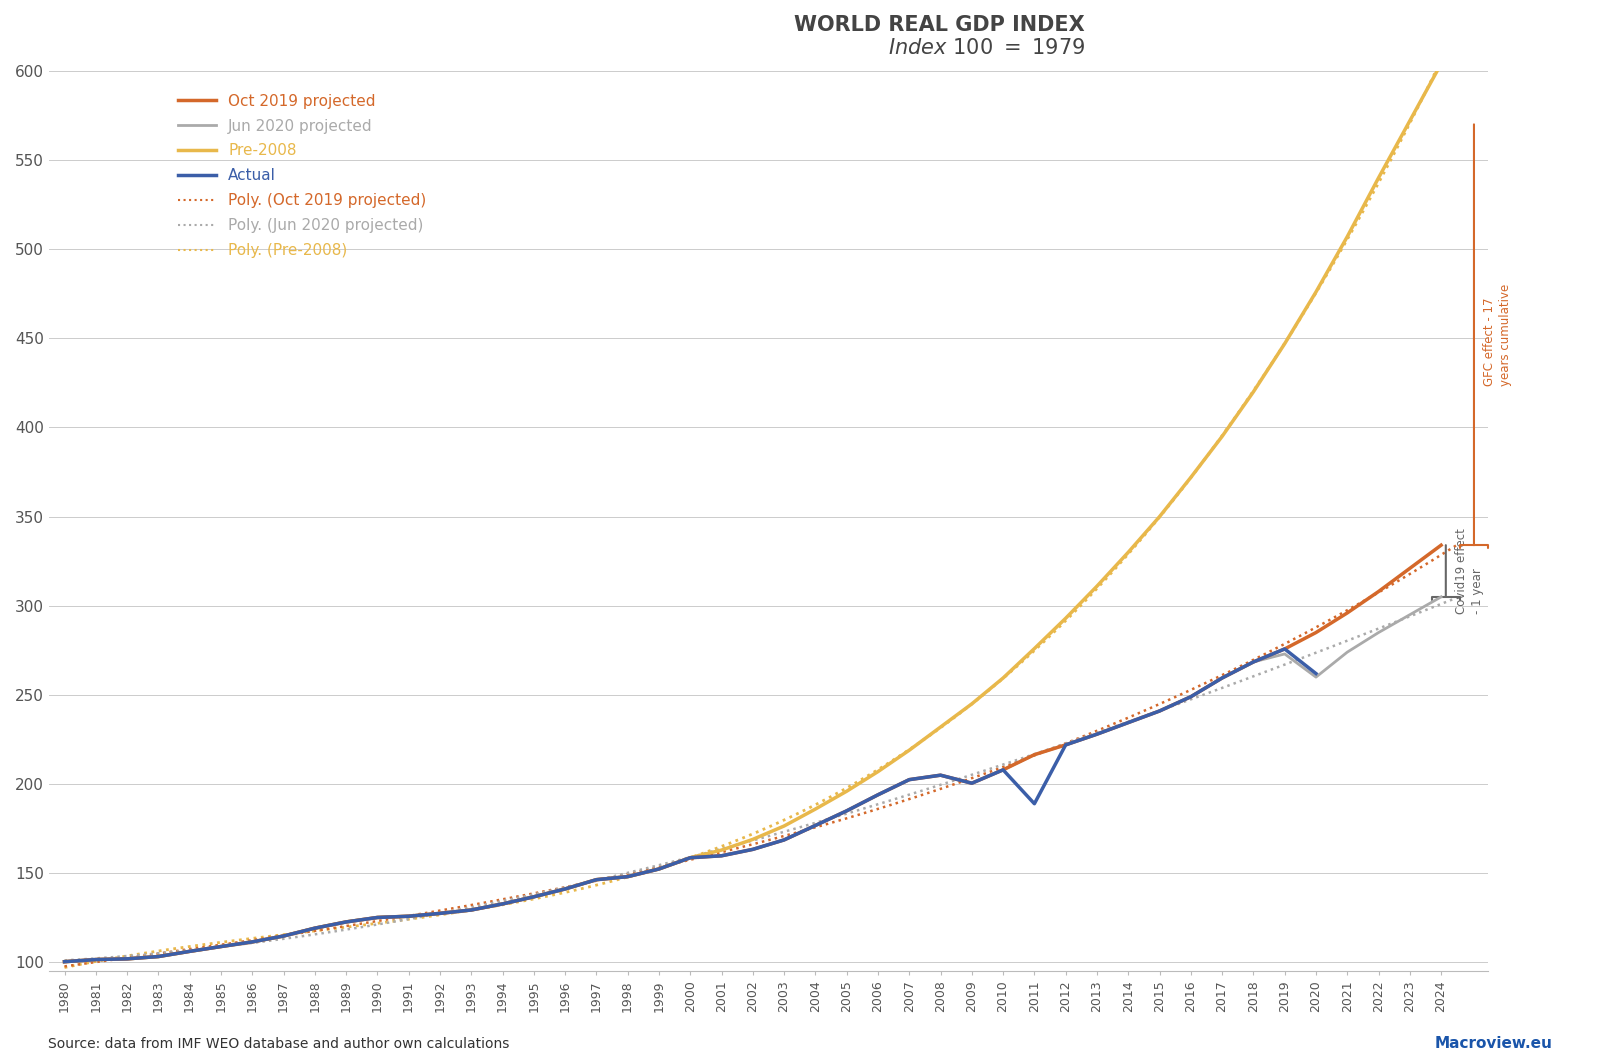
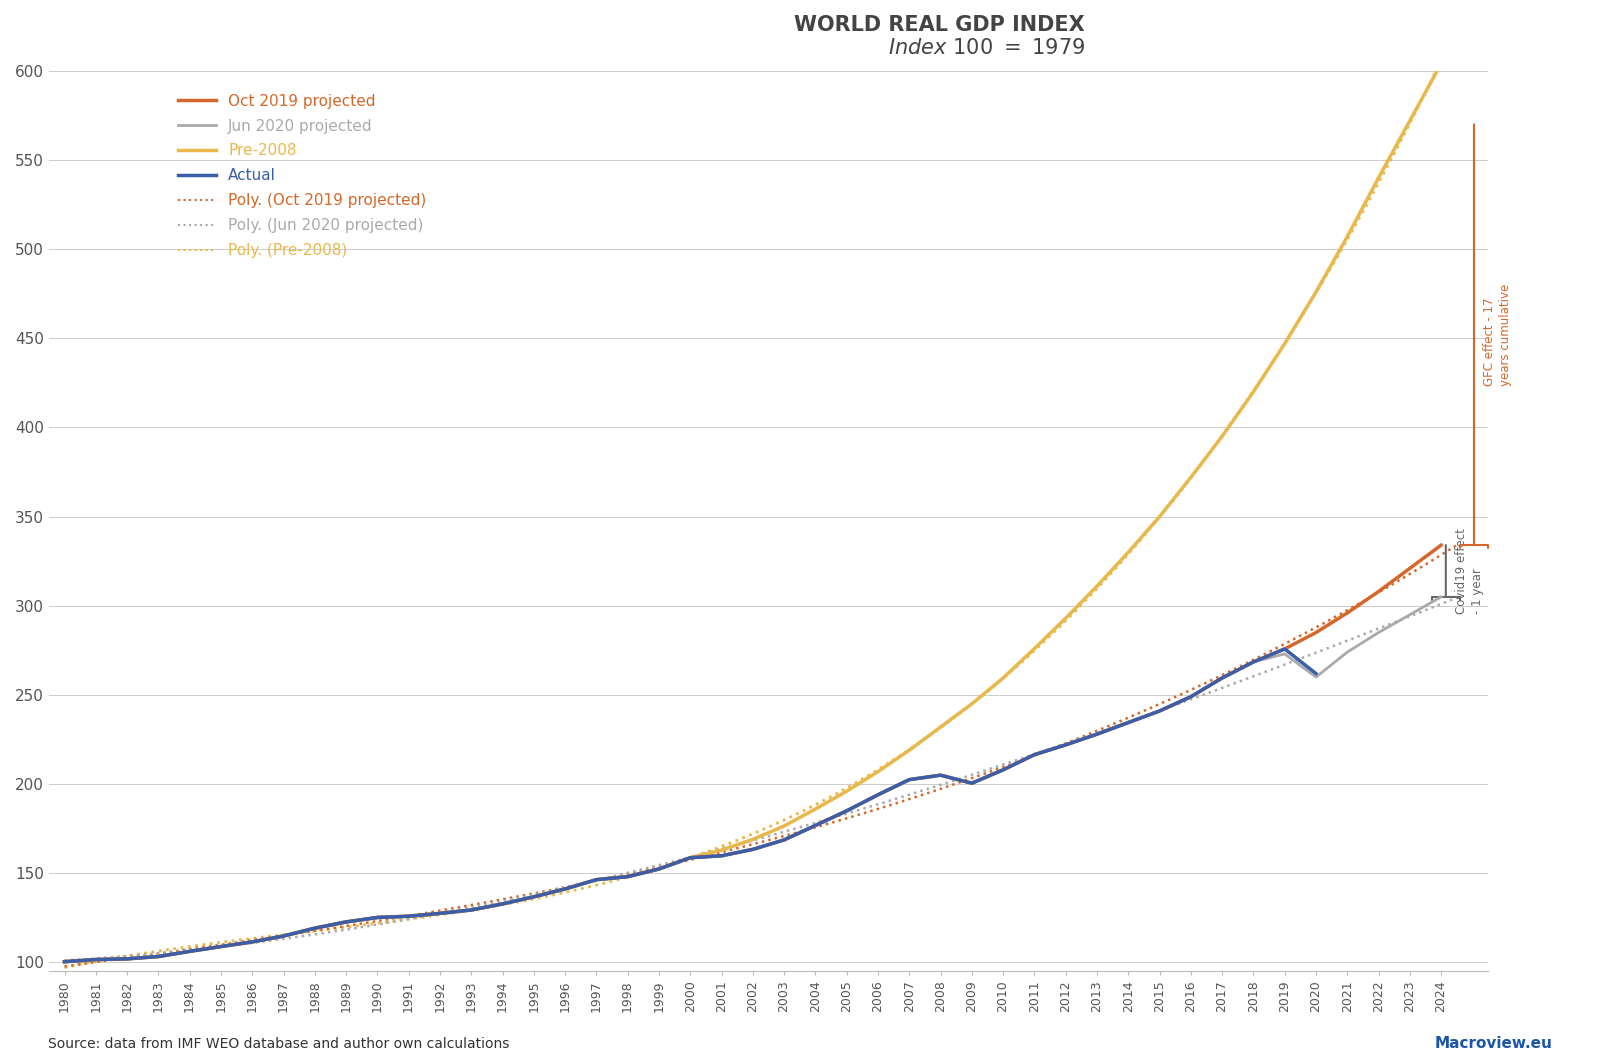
Actual/2011: 189 -> 216
